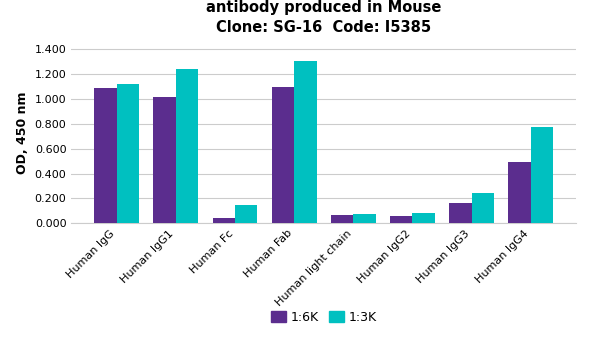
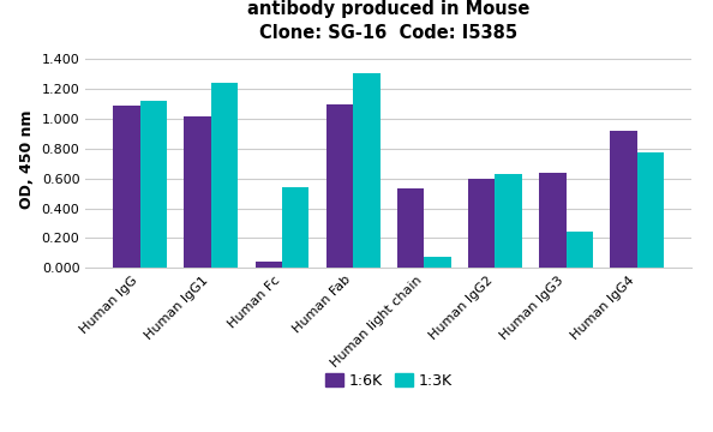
1:3K/Human Fc: 0.15 -> 0.54
1:6K/Human light chain: 0.07 -> 0.53
1:6K/Human IgG2: 0.06 -> 0.60
1:3K/Human IgG2: 0.08 -> 0.63
1:6K/Human IgG3: 0.16 -> 0.64
1:6K/Human IgG4: 0.49 -> 0.92
